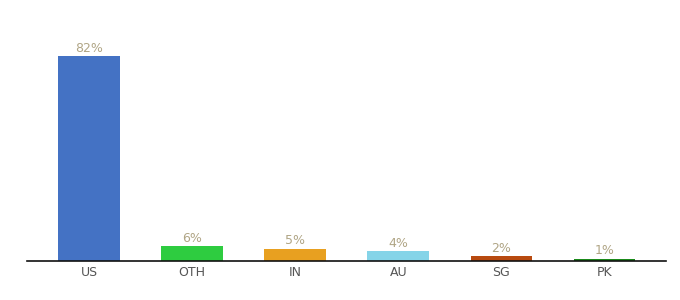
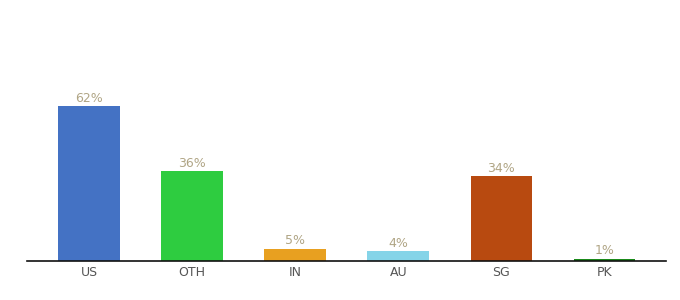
US: 82% -> 62%
OTH: 6% -> 36%
SG: 2% -> 34%
